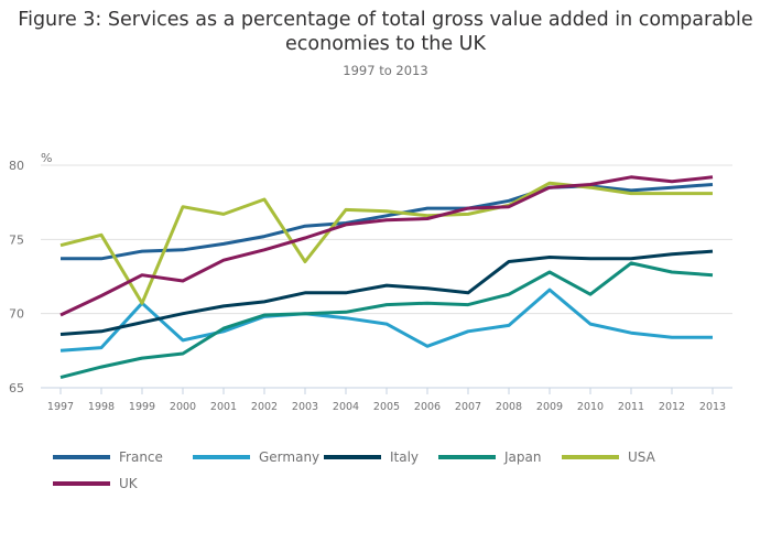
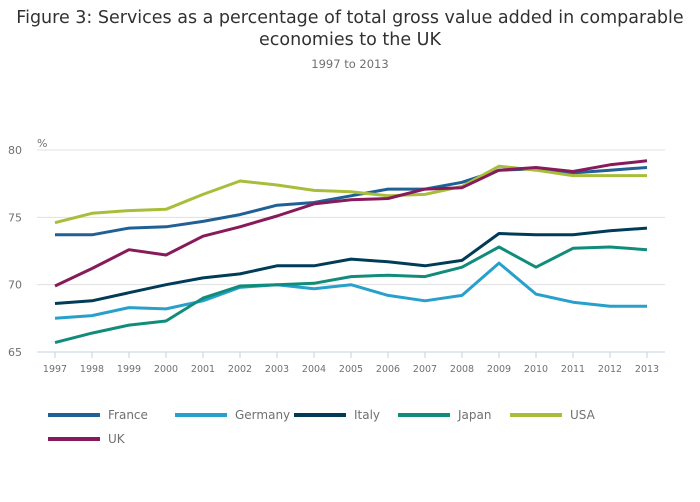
Germany/1999: 70.7 -> 68.3
USA/1999: 70.7 -> 75.5
USA/2000: 77.2 -> 75.6
USA/2003: 73.5 -> 77.4
Germany/2005: 69.3 -> 70.0
Germany/2006: 67.8 -> 69.2
Italy/2008: 73.5 -> 71.8
Japan/2011: 73.4 -> 72.7
UK/2011: 79.2 -> 78.4
